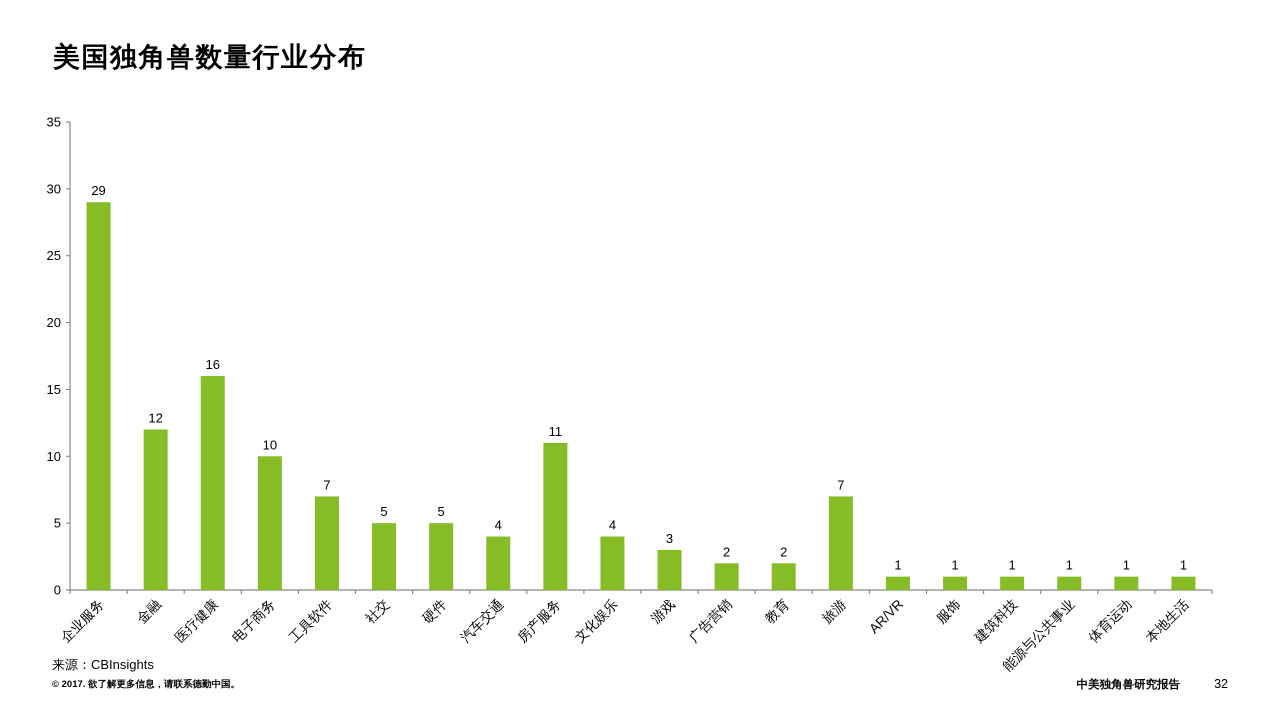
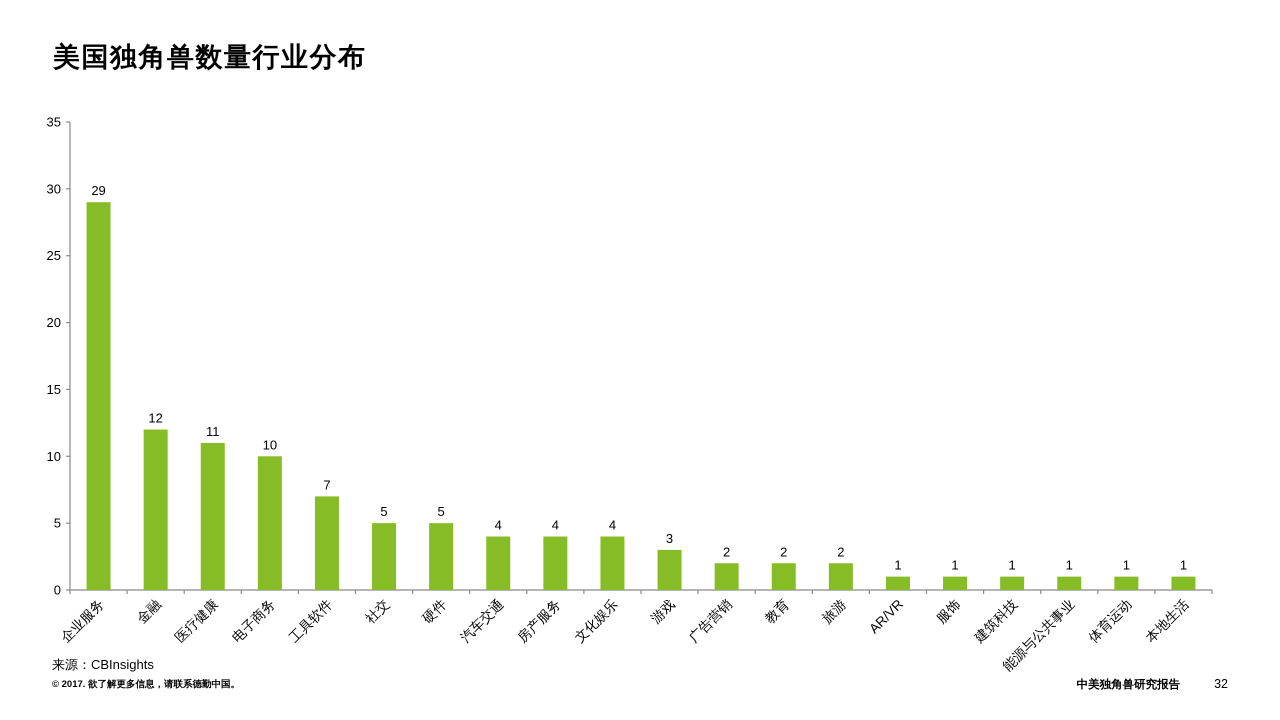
医疗健康: 16 -> 11
房产服务: 11 -> 4
旅游: 7 -> 2
